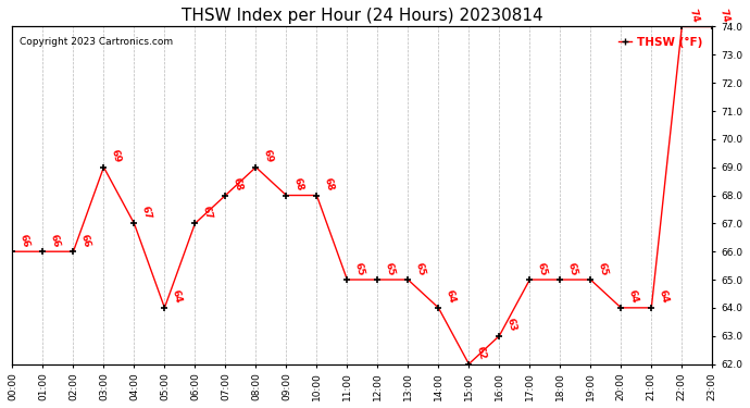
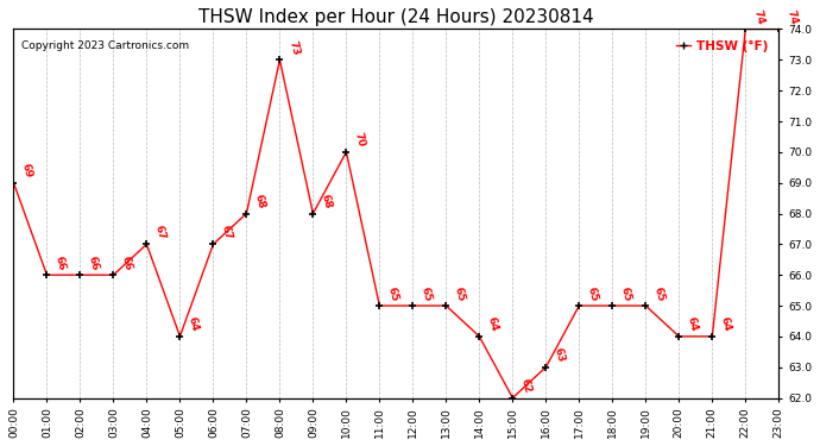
00:00: 66 -> 69
03:00: 69 -> 66
08:00: 69 -> 73
10:00: 68 -> 70
